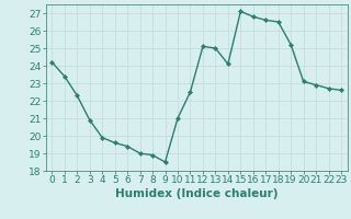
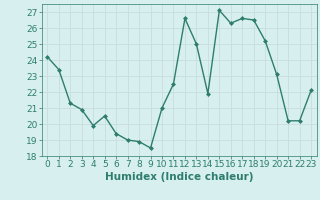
2: 22.3 -> 21.3
5: 19.6 -> 20.5
12: 25.1 -> 26.6
14: 24.1 -> 21.9
16: 26.8 -> 26.3
21: 22.9 -> 20.2
22: 22.7 -> 20.2
23: 22.6 -> 22.1
